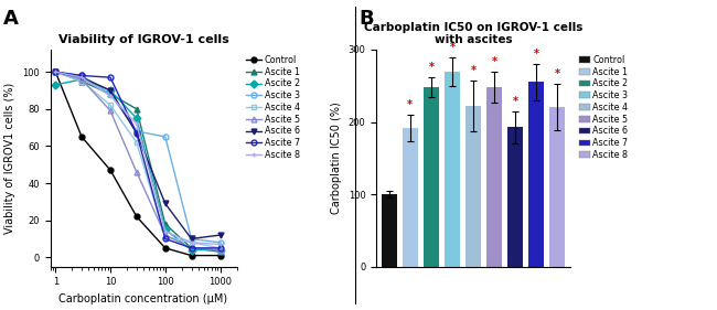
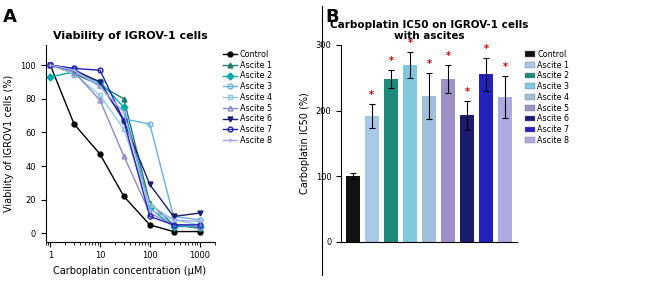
Viability of IGROV-1 cells/Ascite 4/100: 11 -> 17
